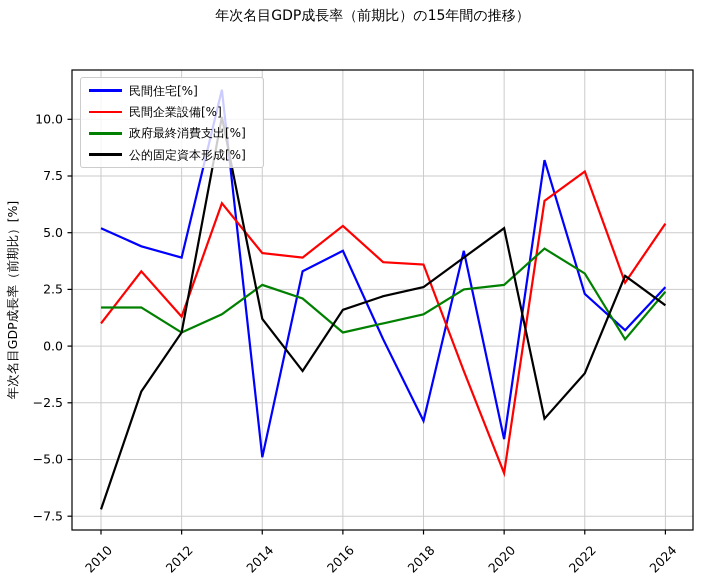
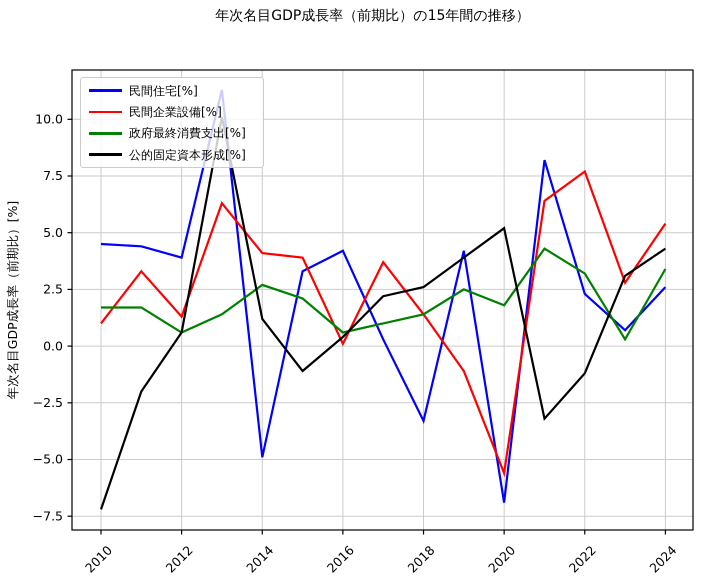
民間住宅[%]/2010: 5.2 -> 4.5
民間企業設備[%]/2016: 5.3 -> 0.1
公的固定資本形成[%]/2016: 1.6 -> 0.4
民間企業設備[%]/2018: 3.6 -> 1.4
民間住宅[%]/2020: -4.1 -> -6.9
政府最終消費支出[%]/2020: 2.7 -> 1.8
政府最終消費支出[%]/2024: 2.4 -> 3.4
公的固定資本形成[%]/2024: 1.8 -> 4.3
